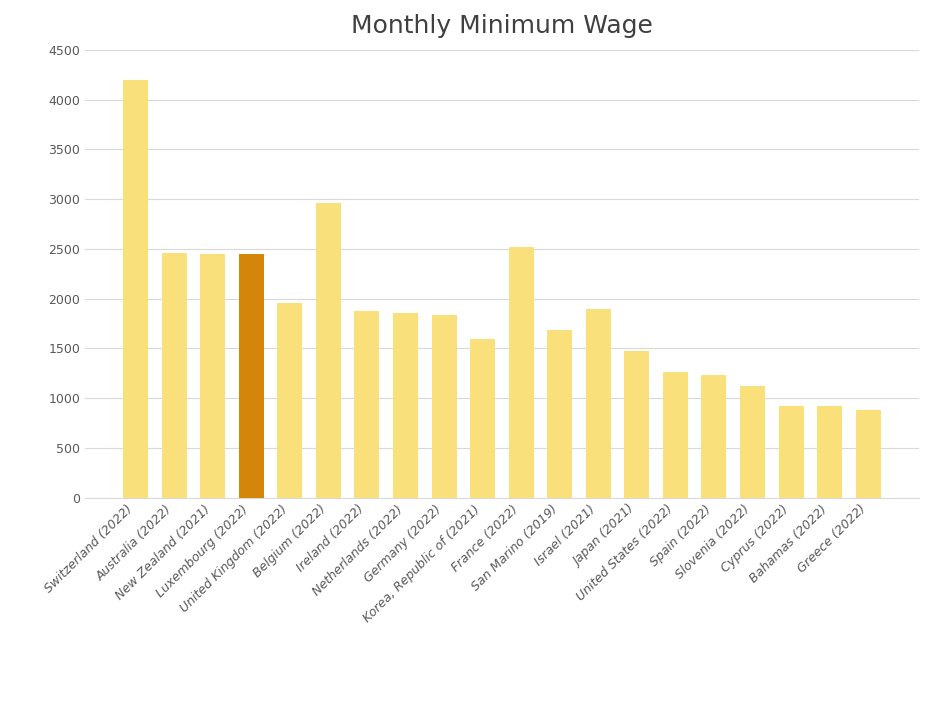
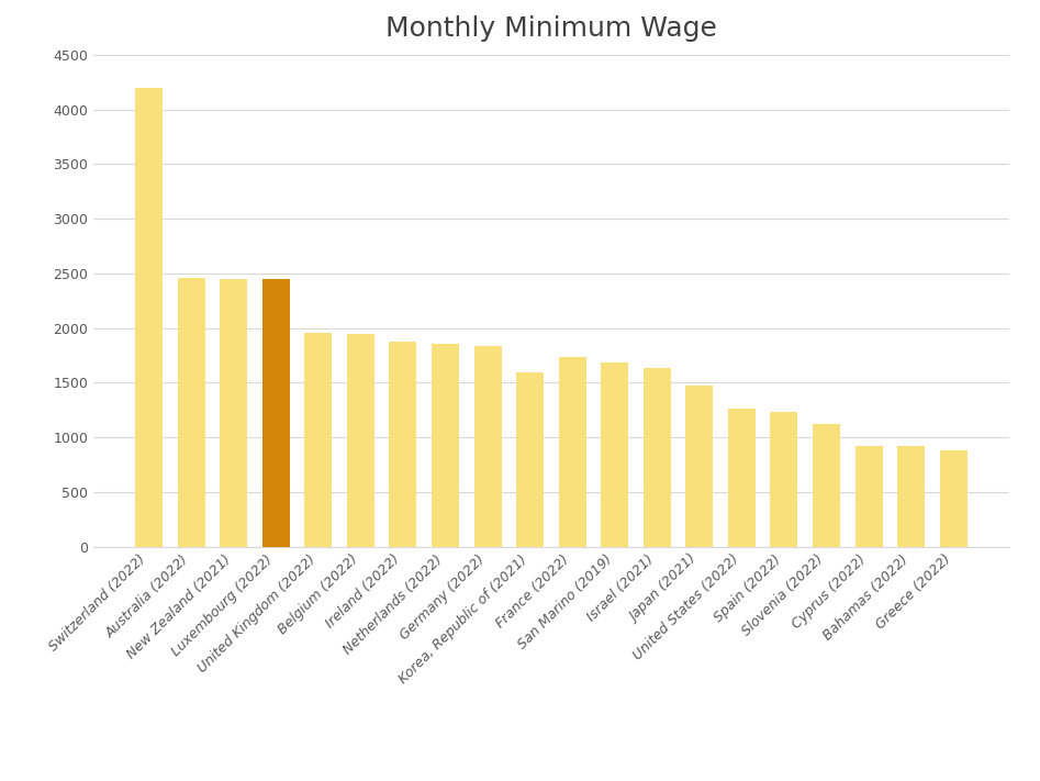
Belgium (2022): 2960 -> 1950
France (2022): 2520 -> 1730
Israel (2021): 1900 -> 1630
